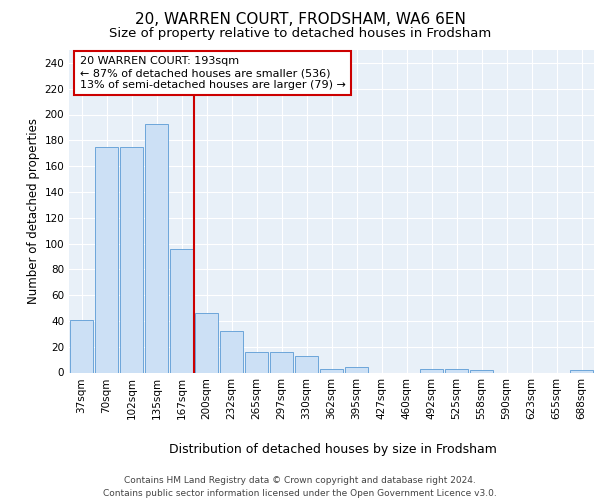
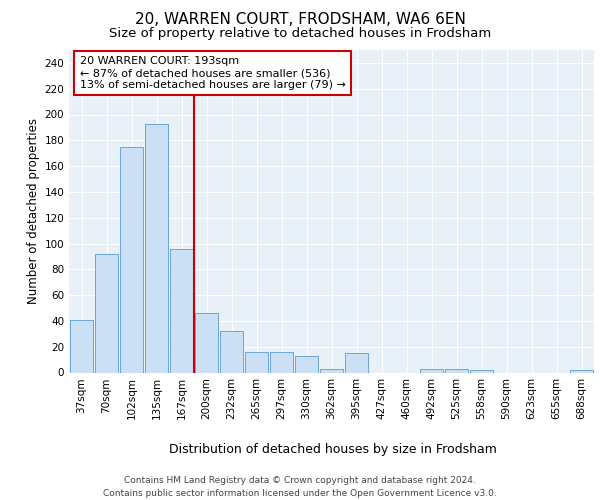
70sqm: 175 -> 92
395sqm: 4 -> 15
